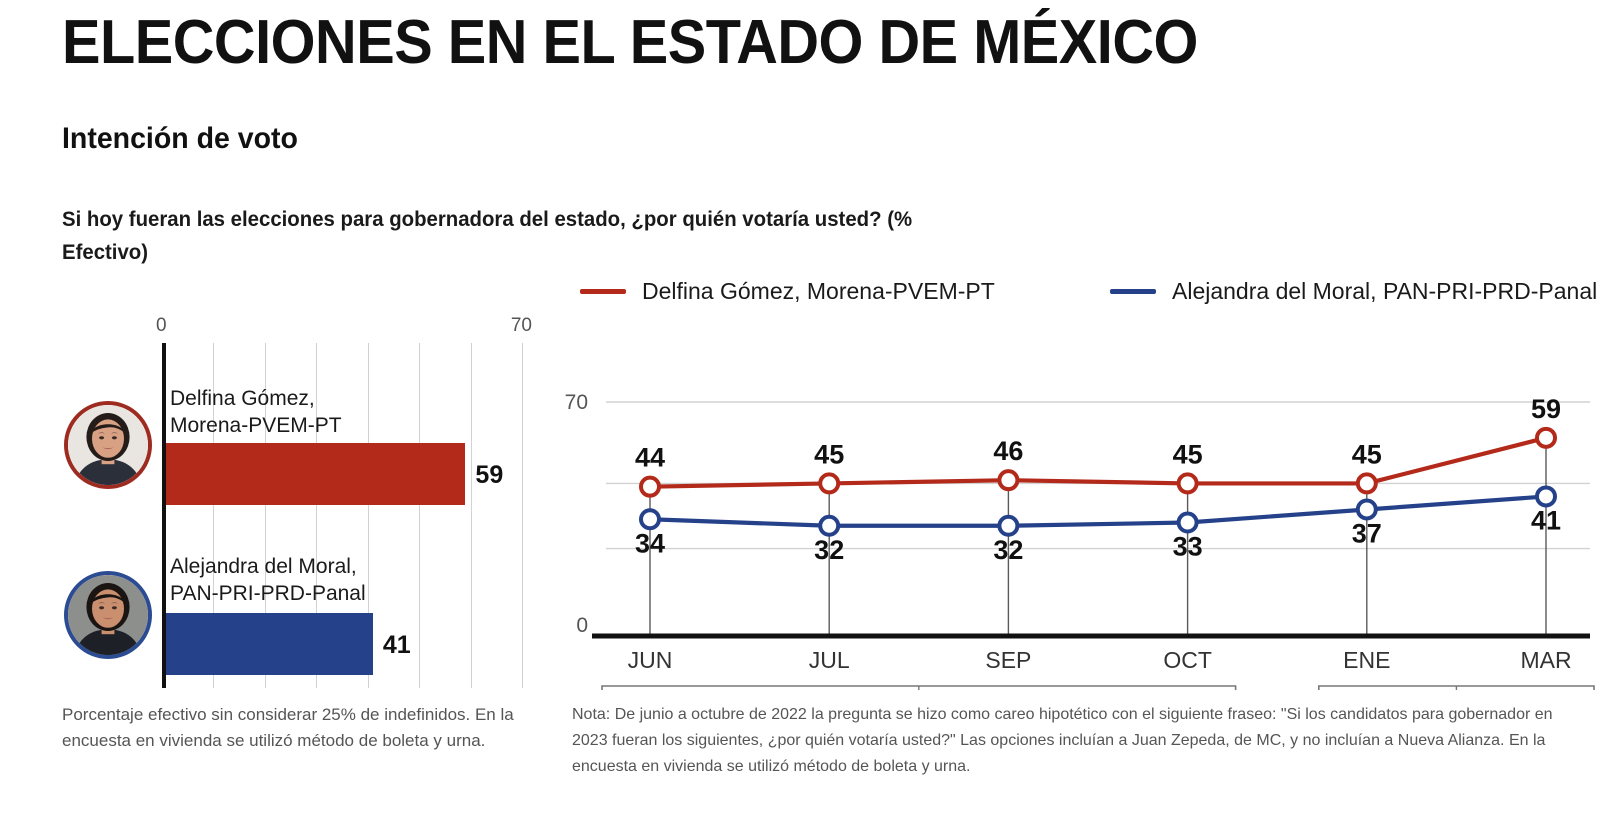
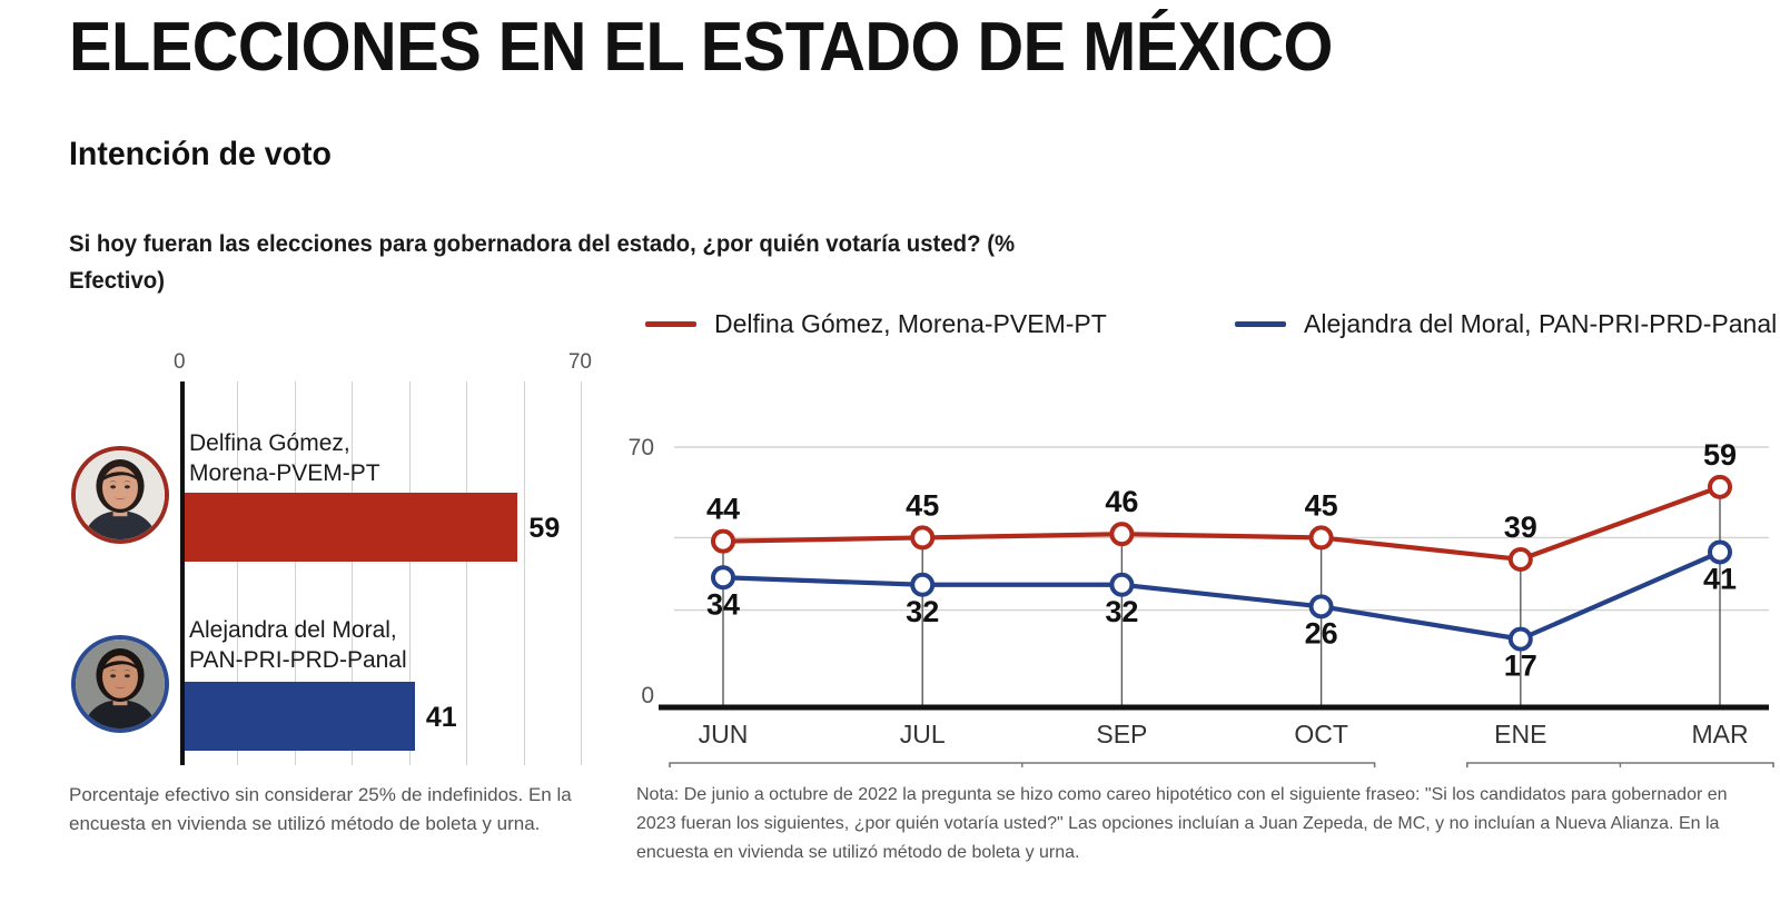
Alejandra del Moral, PAN-PRI-PRD-Panal/OCT: 33 -> 26
Delfina Gómez, Morena-PVEM-PT/ENE: 45 -> 39
Alejandra del Moral, PAN-PRI-PRD-Panal/ENE: 37 -> 17
